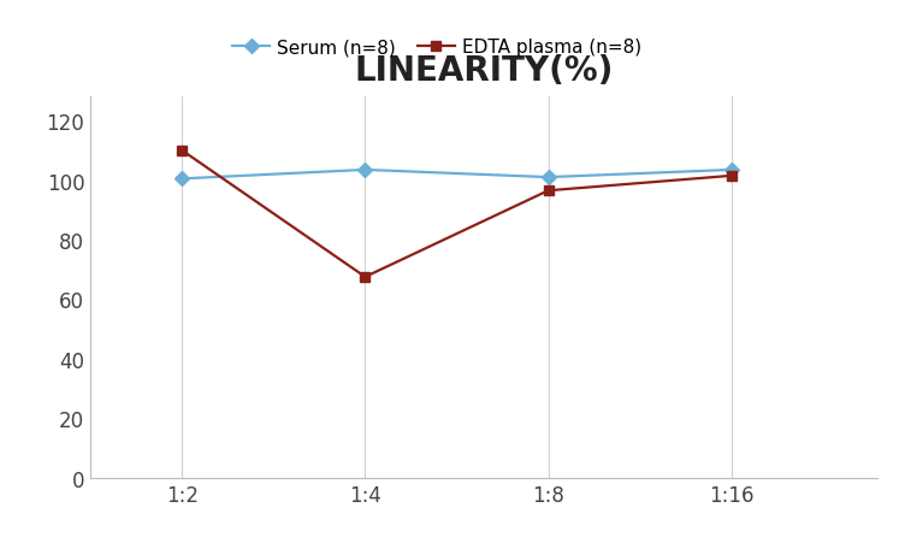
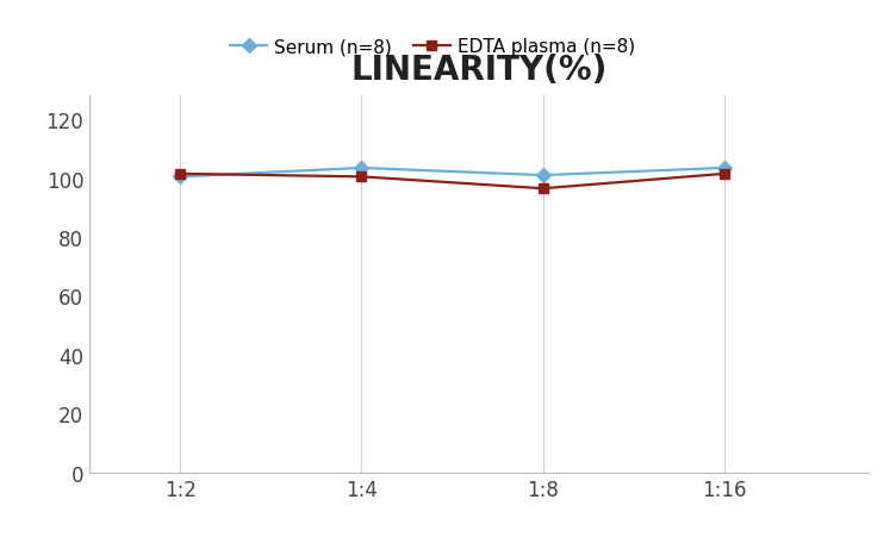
EDTA plasma (n=8)/1:2: 110.0 -> 101.5
EDTA plasma (n=8)/1:4: 67.5 -> 100.5
